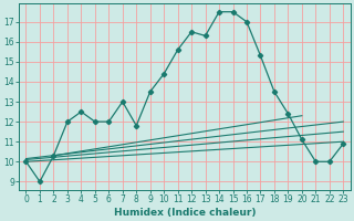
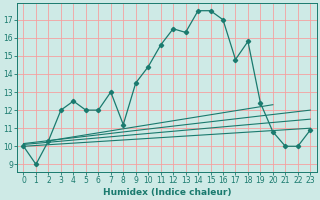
8: 11.8 -> 11.2
17: 15.3 -> 14.8
18: 13.5 -> 15.8
20: 11.1 -> 10.8
